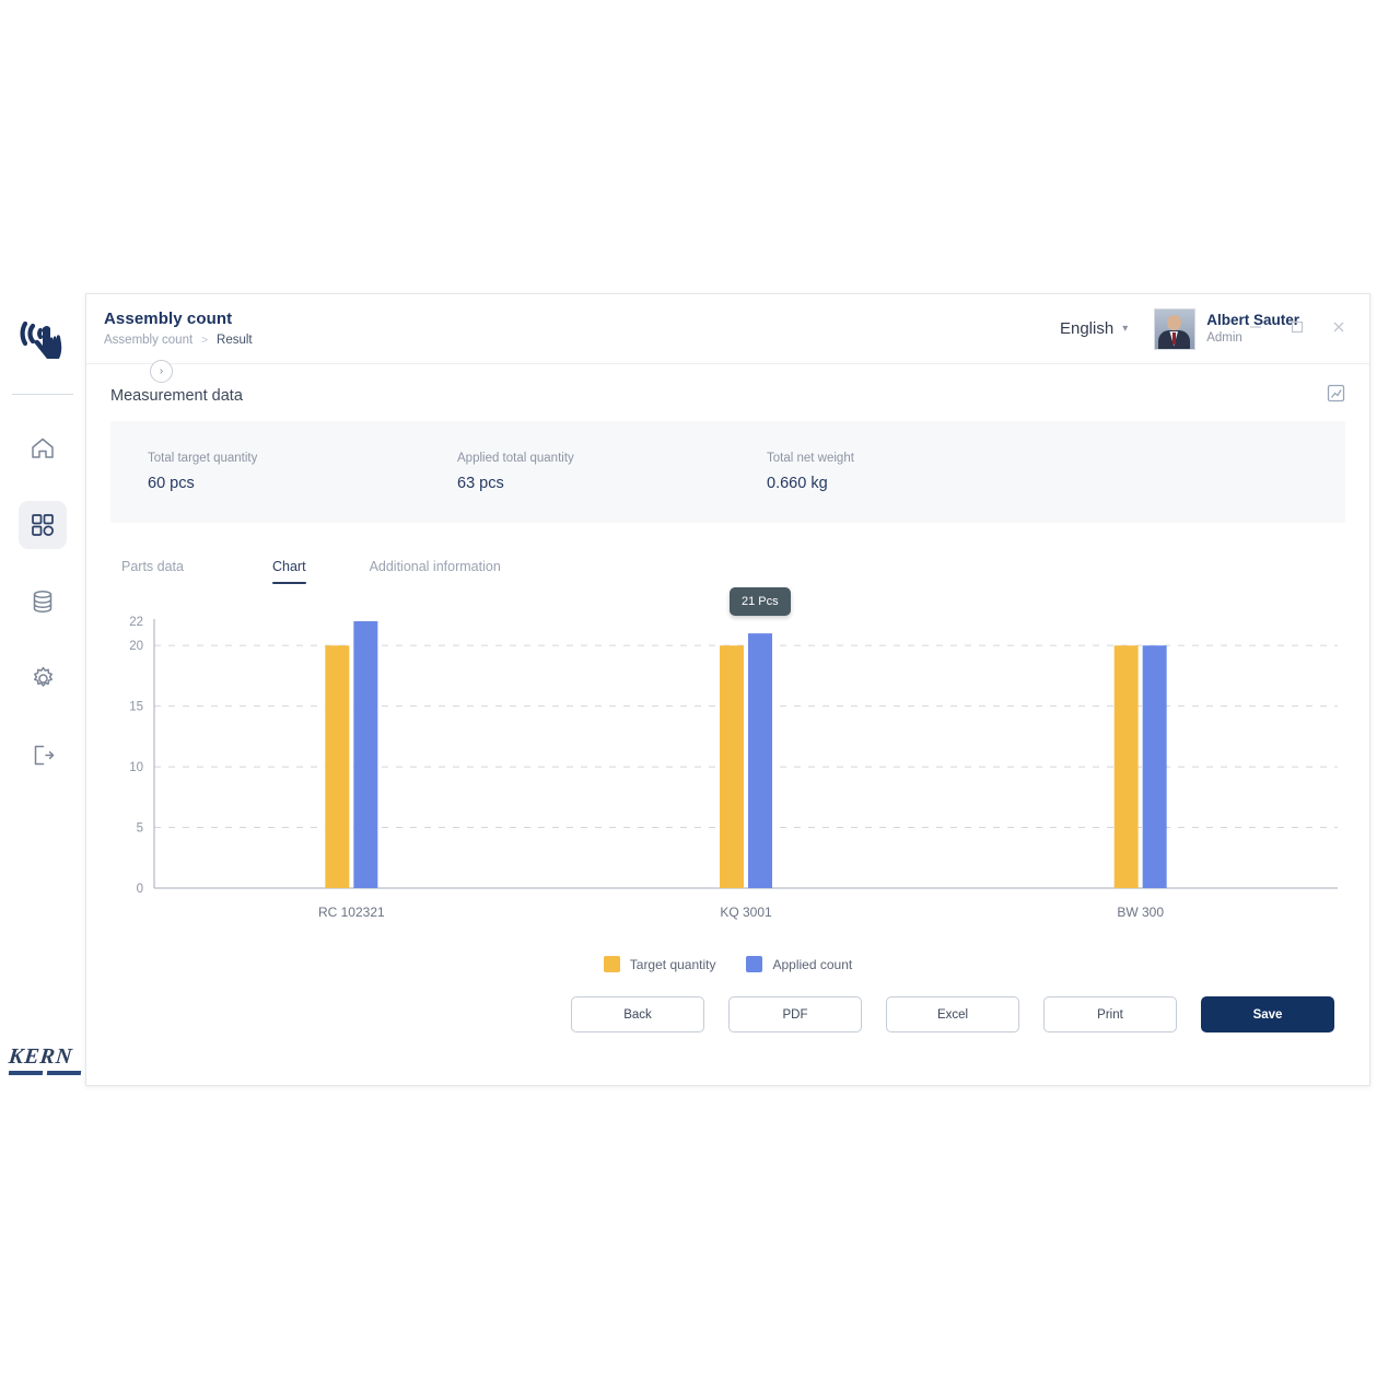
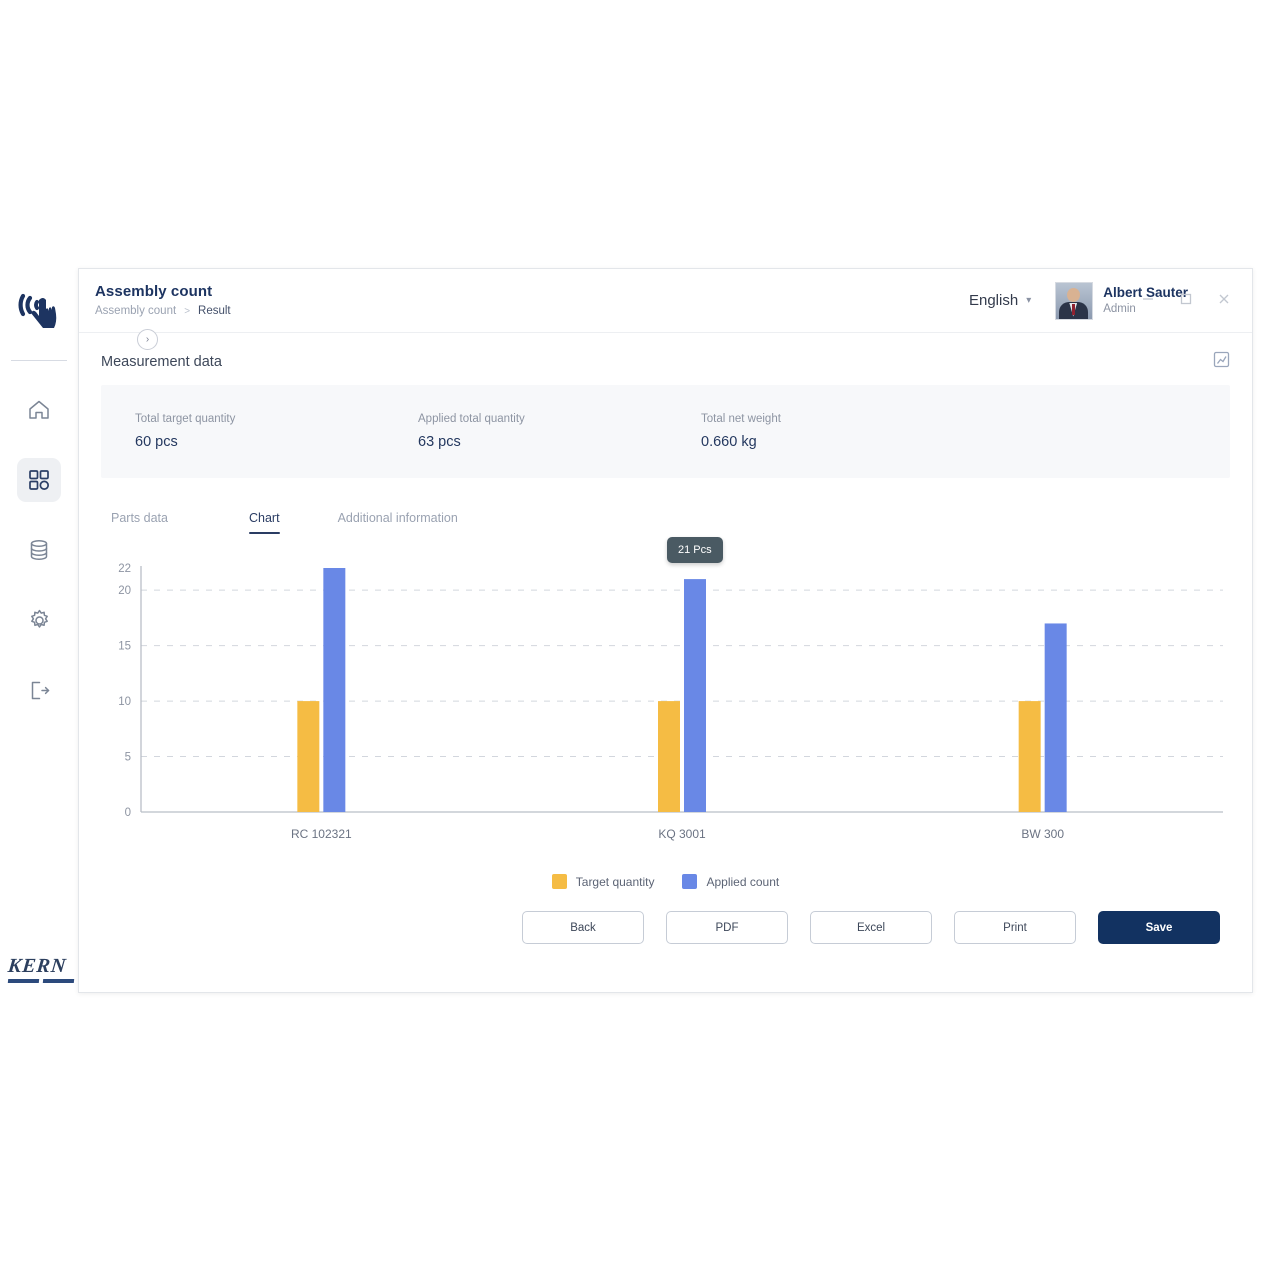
Target quantity/RC 102321: 20 -> 10
Target quantity/KQ 3001: 20 -> 10
Target quantity/BW 300: 20 -> 10
Applied count/BW 300: 20 -> 17
